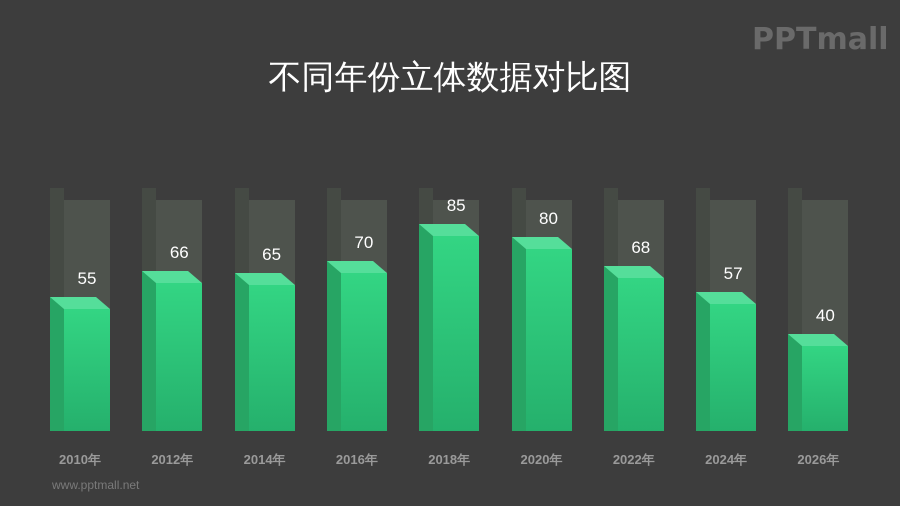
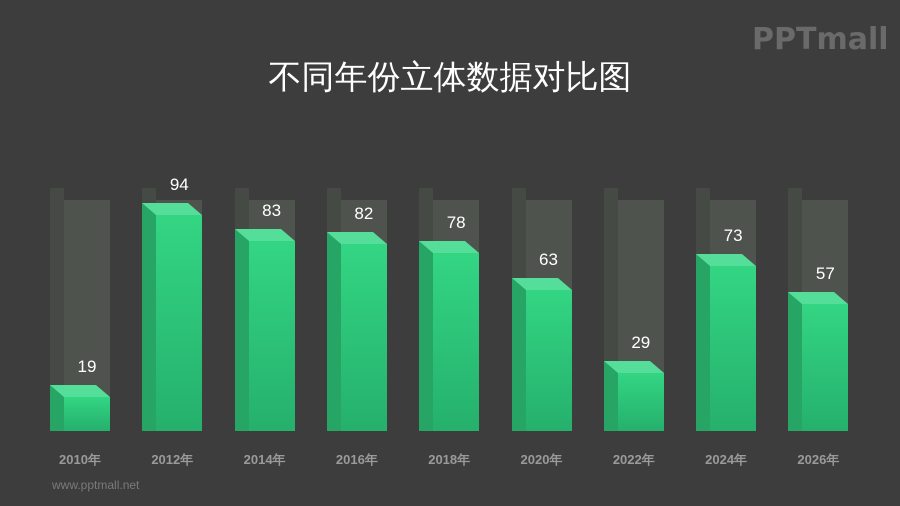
2010年: 55 -> 19
2012年: 66 -> 94
2014年: 65 -> 83
2016年: 70 -> 82
2018年: 85 -> 78
2020年: 80 -> 63
2022年: 68 -> 29
2024年: 57 -> 73
2026年: 40 -> 57
